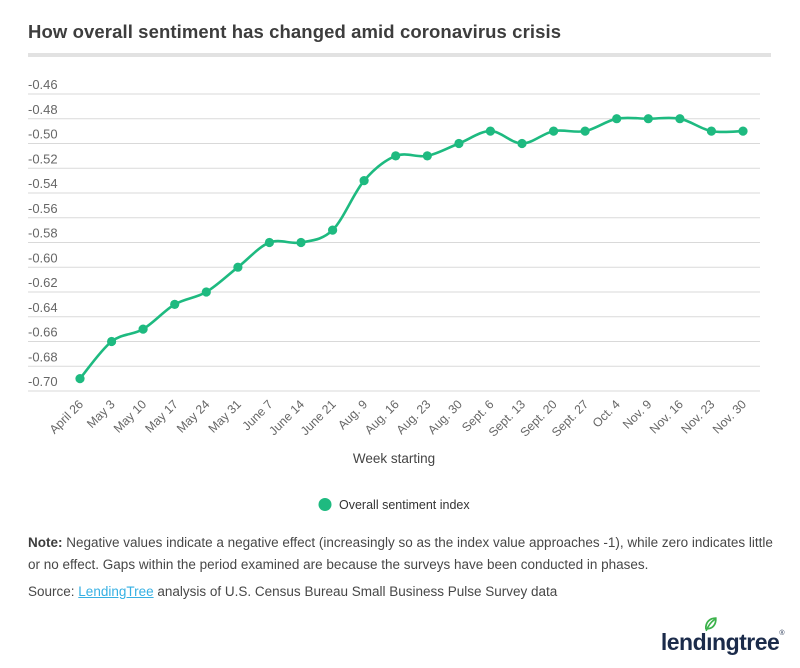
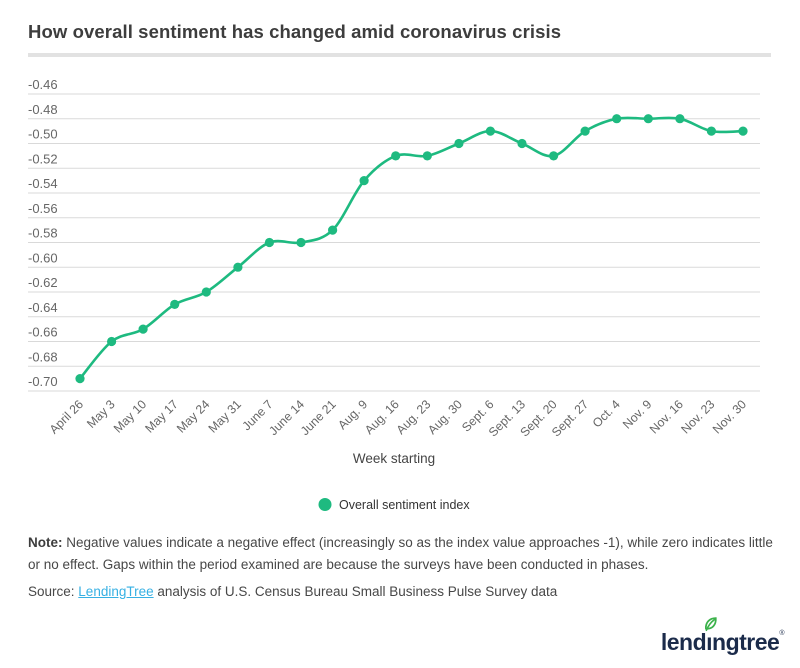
Sept. 20: -0.49 -> -0.51
